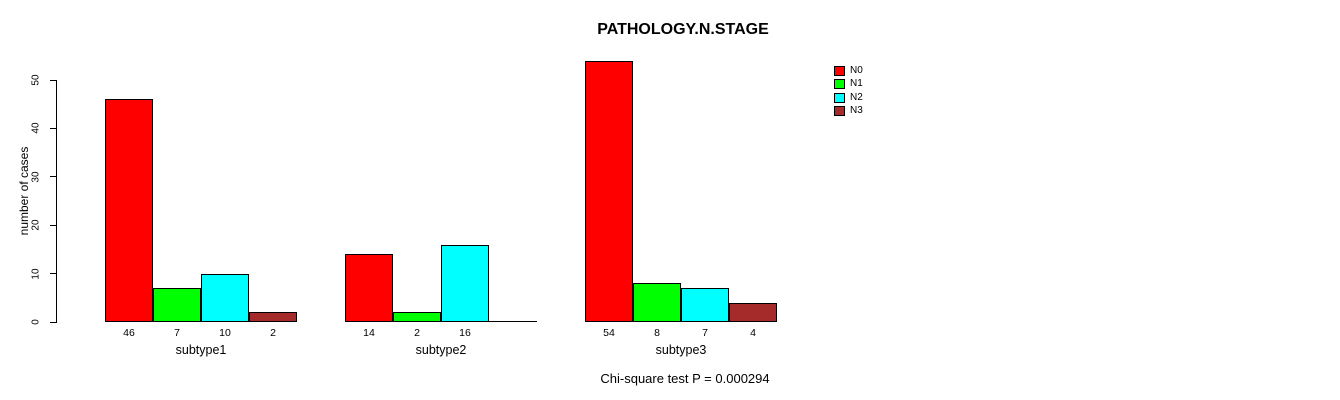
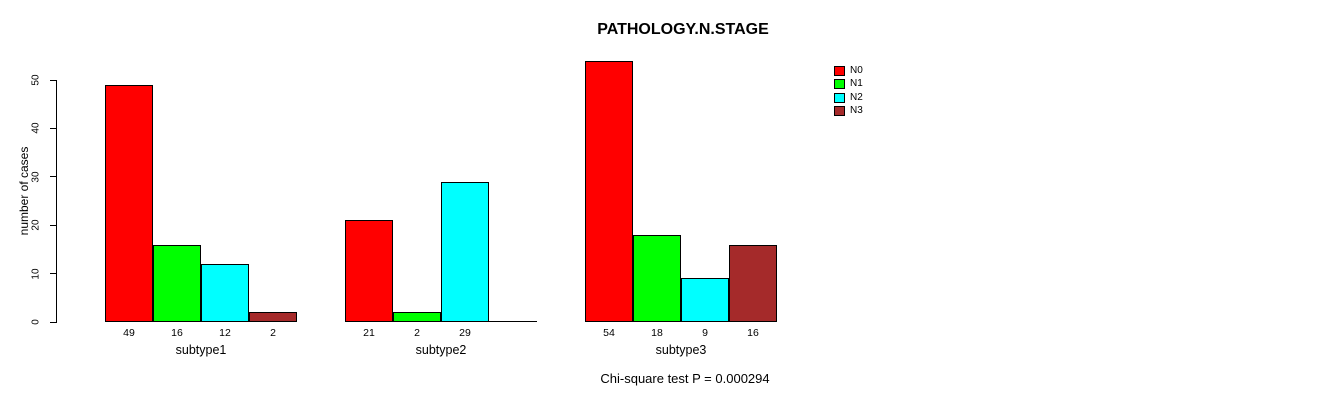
N0/subtype1: 46 -> 49
N1/subtype1: 7 -> 16
N2/subtype1: 10 -> 12
N0/subtype2: 14 -> 21
N2/subtype2: 16 -> 29
N1/subtype3: 8 -> 18
N2/subtype3: 7 -> 9
N3/subtype3: 4 -> 16
